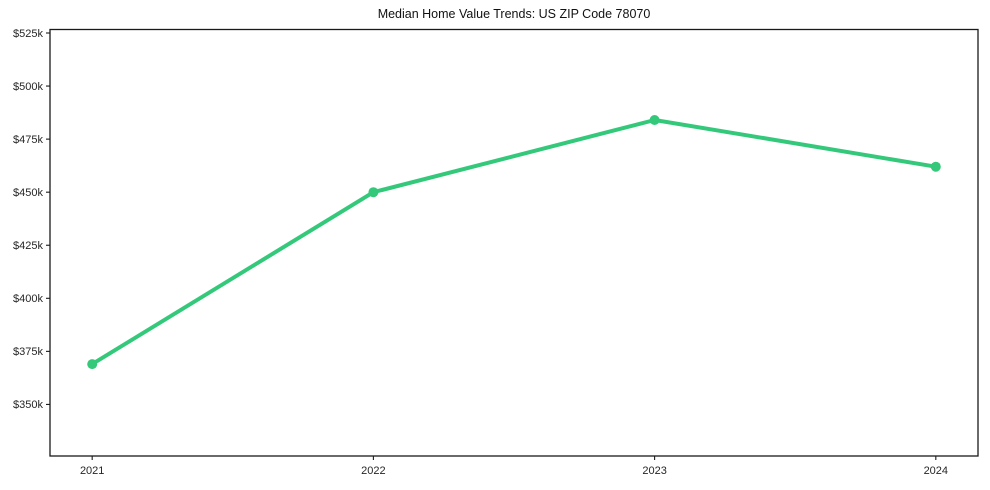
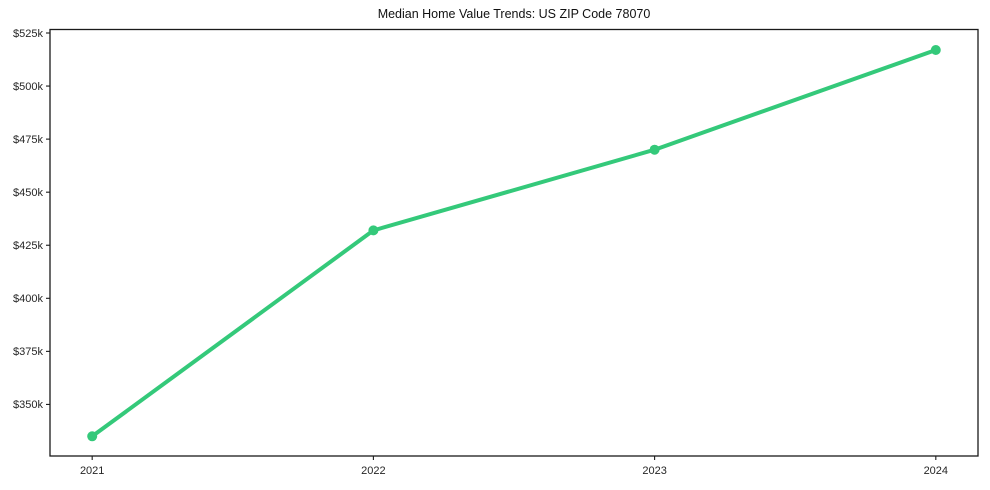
2021: $369k -> $335k
2022: $450k -> $432k
2023: $484k -> $470k
2024: $462k -> $517k
